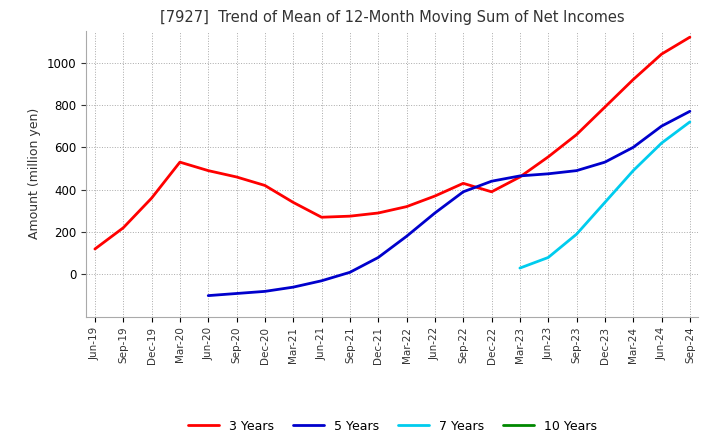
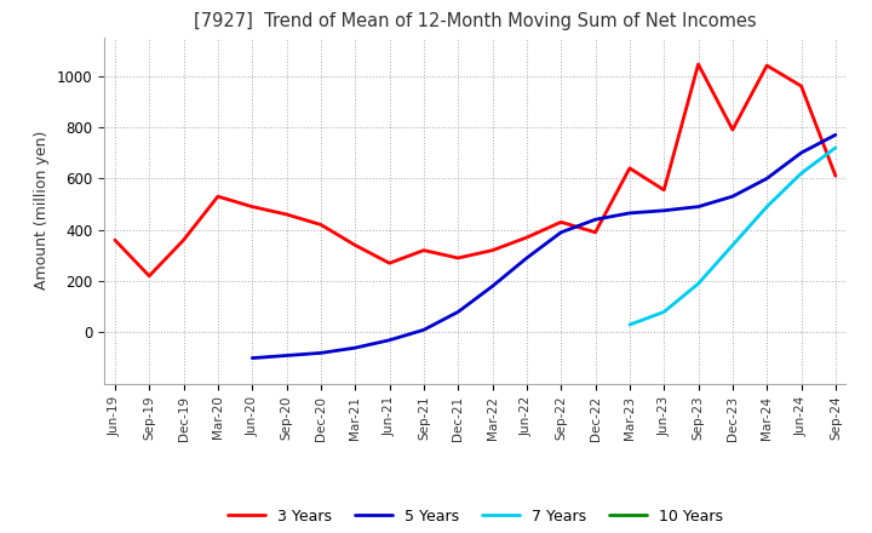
3 Years/Jun-19: 120 -> 360
3 Years/Sep-21: 275 -> 320
3 Years/Mar-23: 460 -> 640
3 Years/Sep-23: 660 -> 1045
3 Years/Mar-24: 920 -> 1040
3 Years/Jun-24: 1040 -> 960
3 Years/Sep-24: 1120 -> 610
